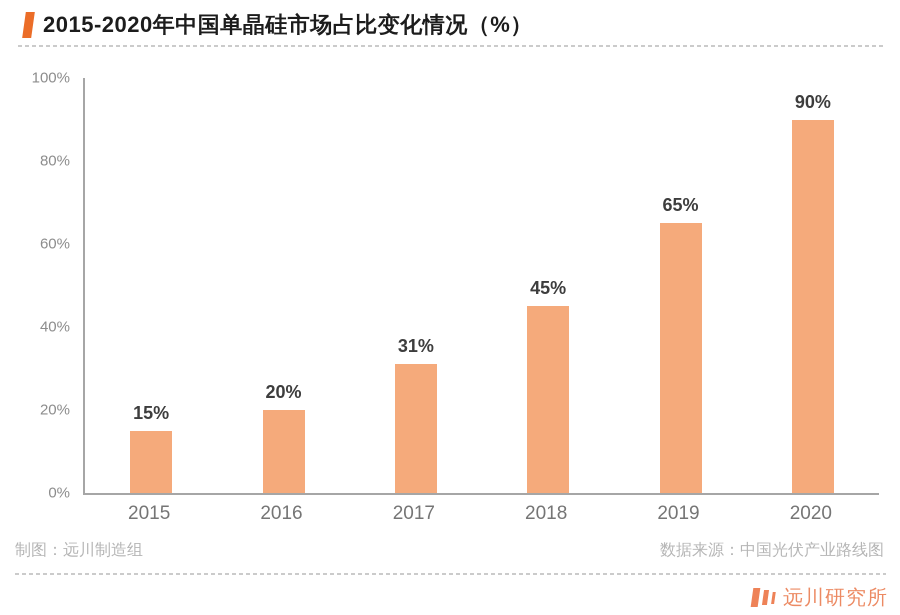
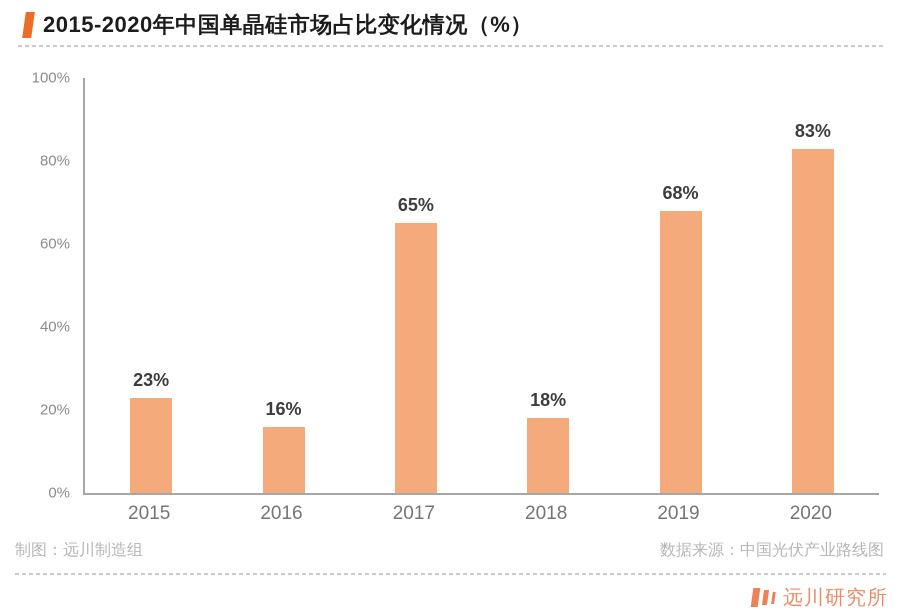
2015: 15% -> 23%
2016: 20% -> 16%
2017: 31% -> 65%
2018: 45% -> 18%
2019: 65% -> 68%
2020: 90% -> 83%
